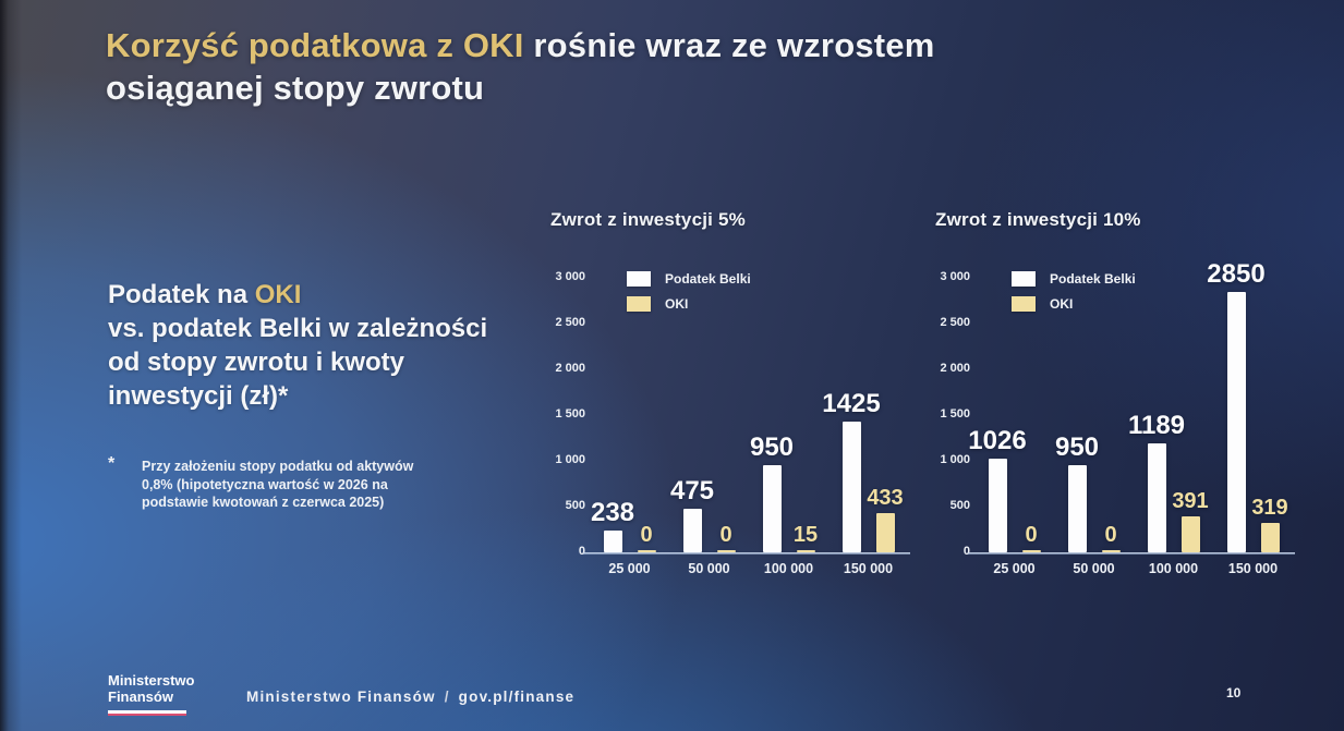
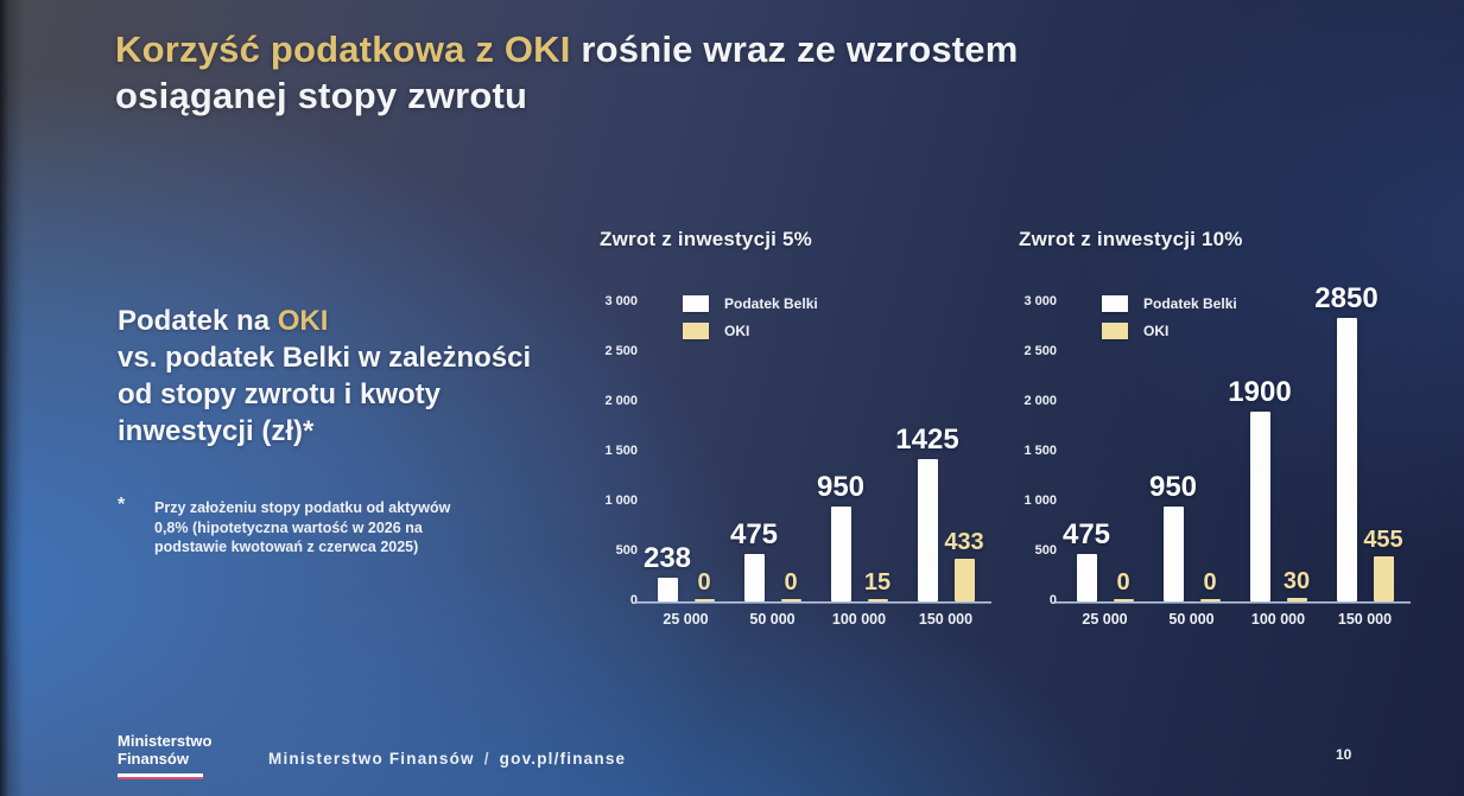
Zwrot z inwestycji 10%/Podatek Belki/25 000: 1026 -> 475
Zwrot z inwestycji 10%/Podatek Belki/100 000: 1189 -> 1900
Zwrot z inwestycji 10%/OKI/100 000: 391 -> 30
Zwrot z inwestycji 10%/OKI/150 000: 319 -> 455
